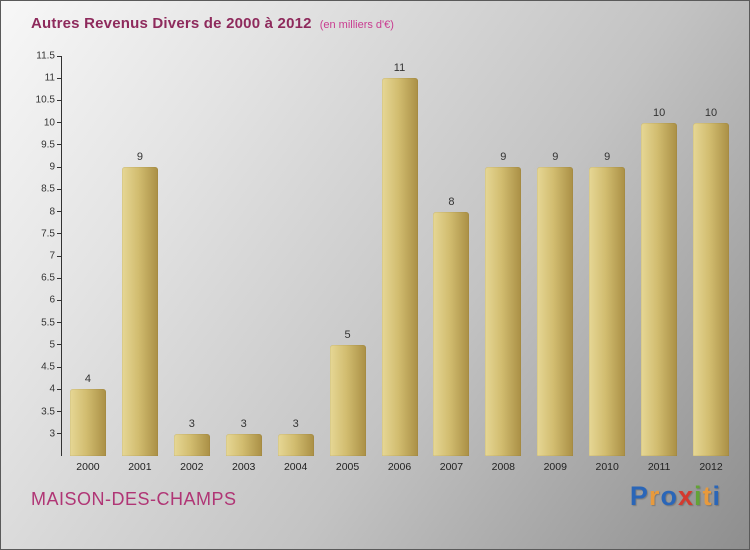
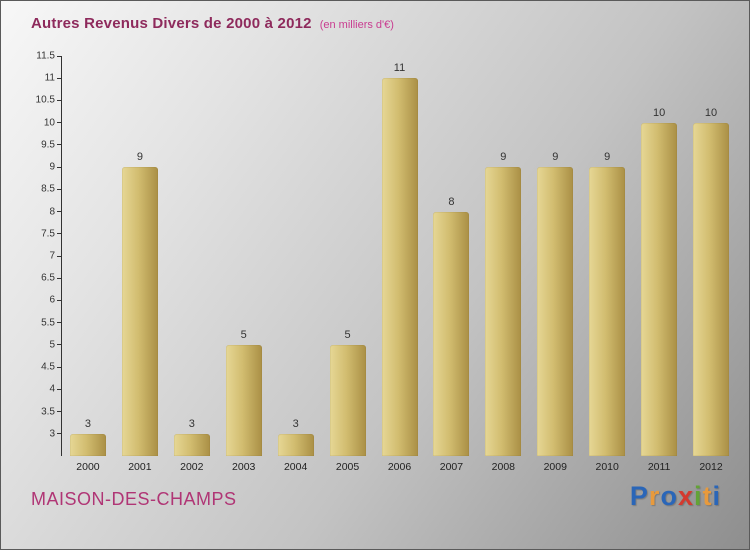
2000: 4 -> 3
2003: 3 -> 5
